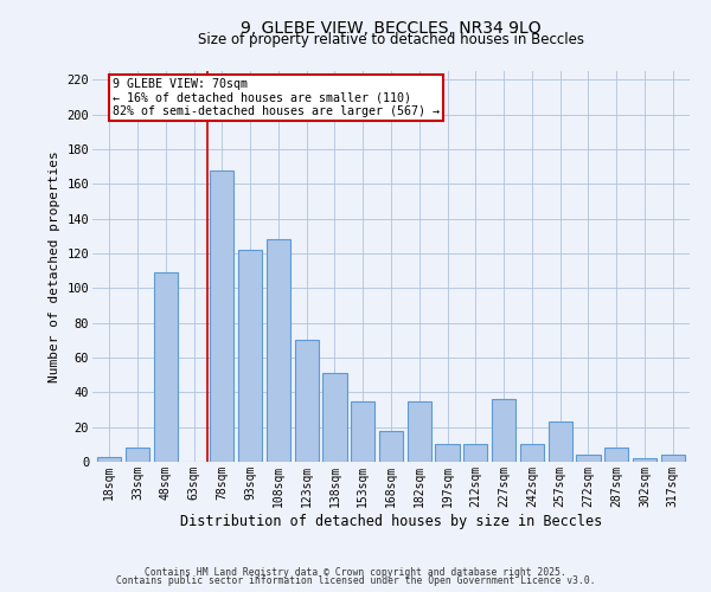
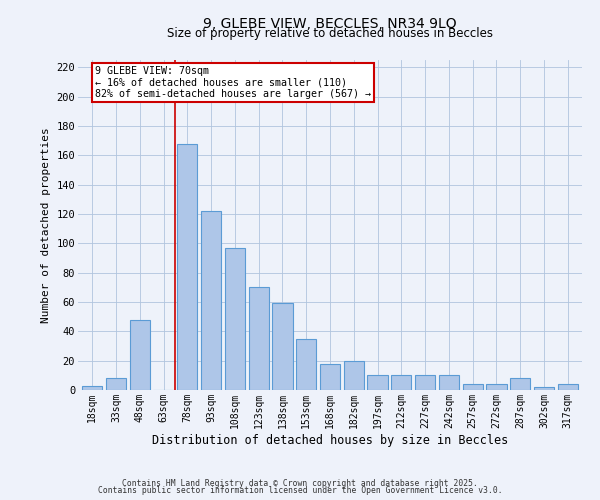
48sqm: 109 -> 48
108sqm: 128 -> 97
138sqm: 51 -> 59
182sqm: 35 -> 20
227sqm: 36 -> 10
257sqm: 23 -> 4
